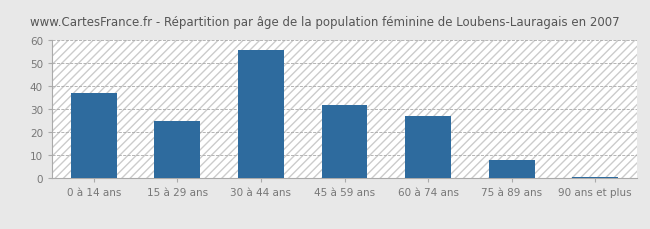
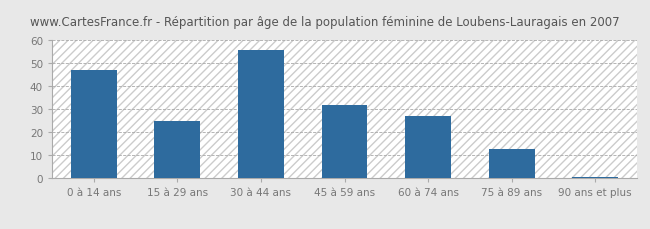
0 à 14 ans: 37.0 -> 47.0
75 à 89 ans: 8.0 -> 13.0
